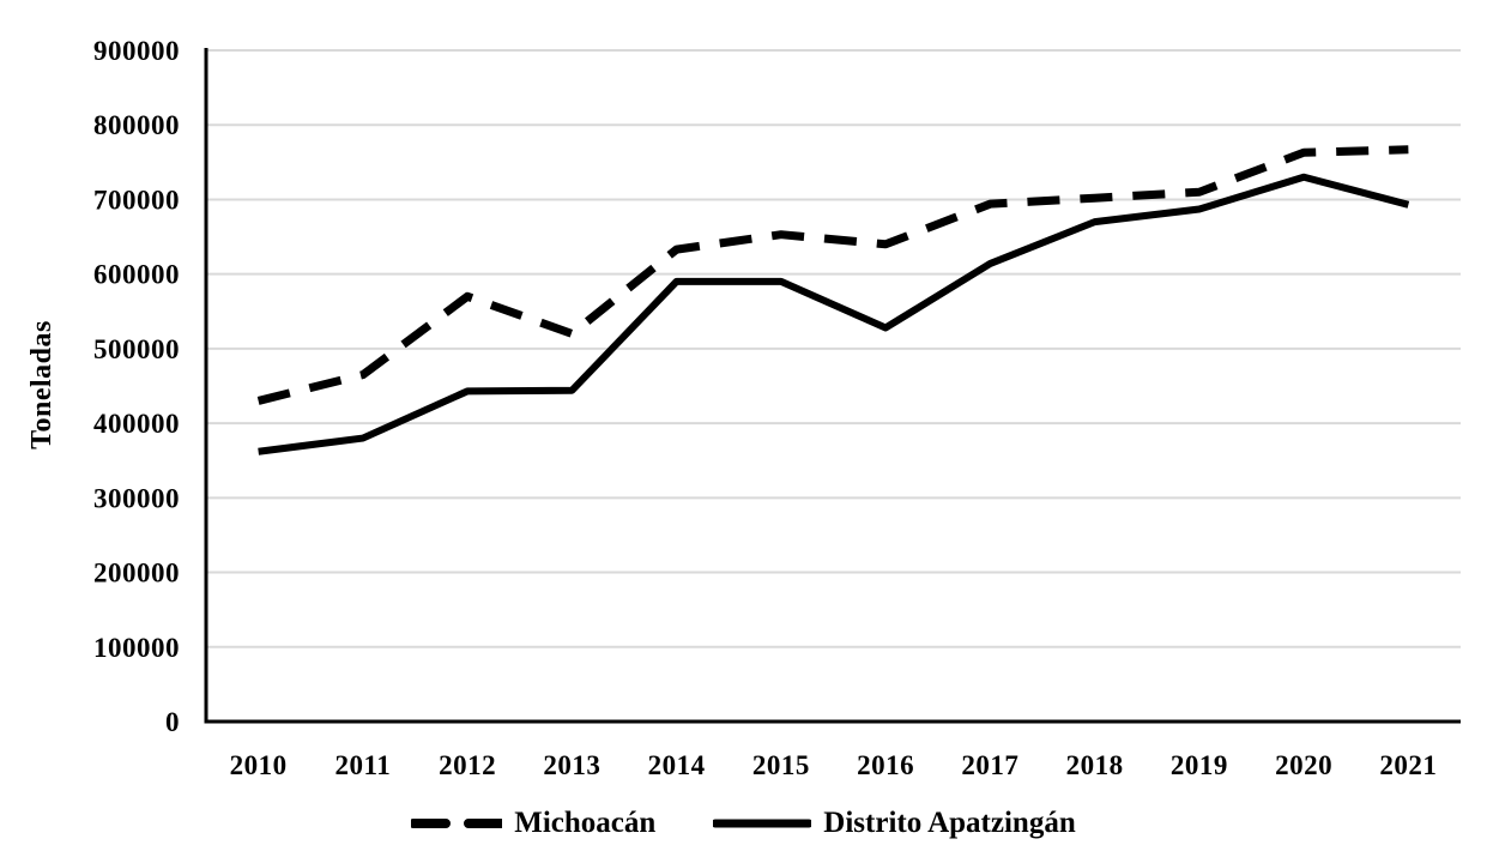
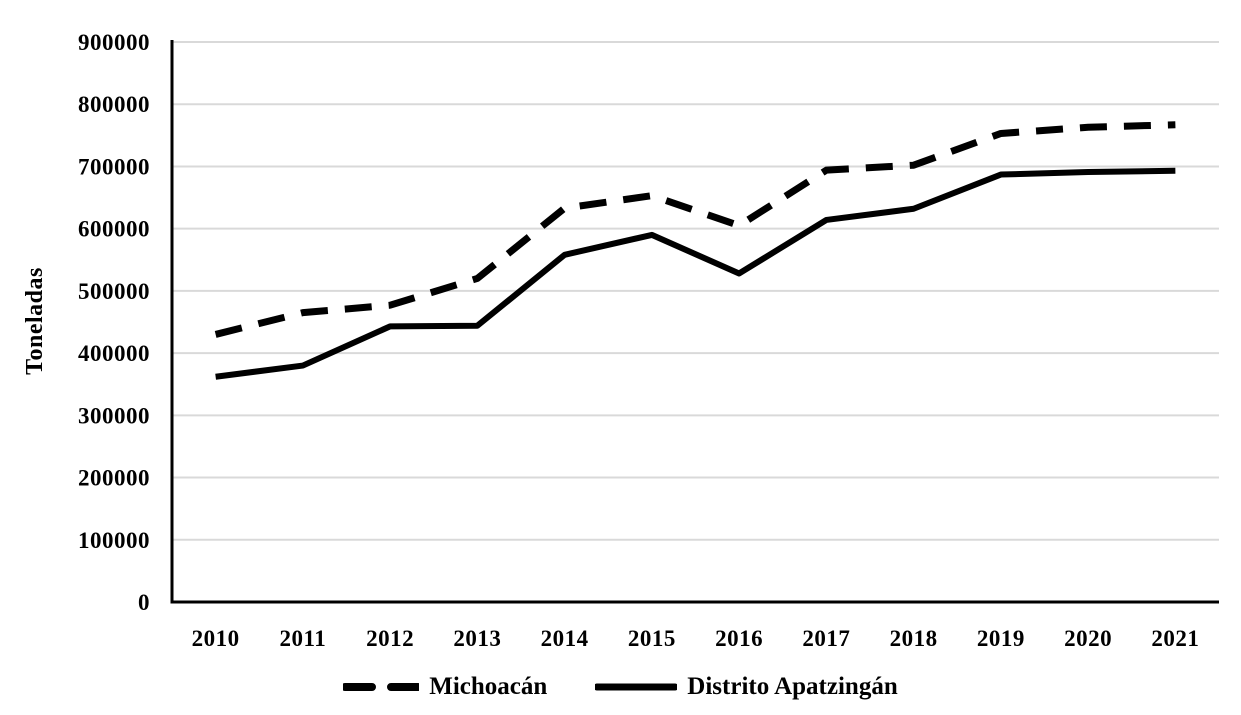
Michoacán/2012: 570000 -> 480000
Distrito Apatzingán/2014: 590000 -> 560000
Michoacán/2016: 640000 -> 600000
Distrito Apatzingán/2018: 670000 -> 630000
Michoacán/2019: 710000 -> 750000
Distrito Apatzingán/2020: 730000 -> 690000
